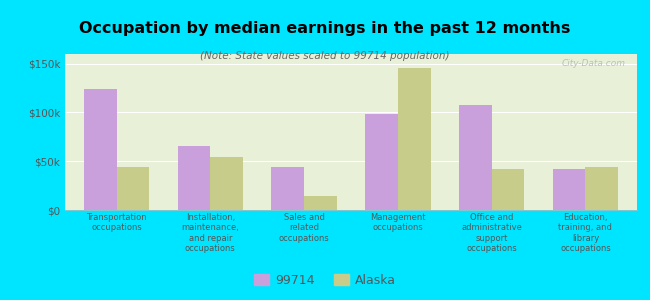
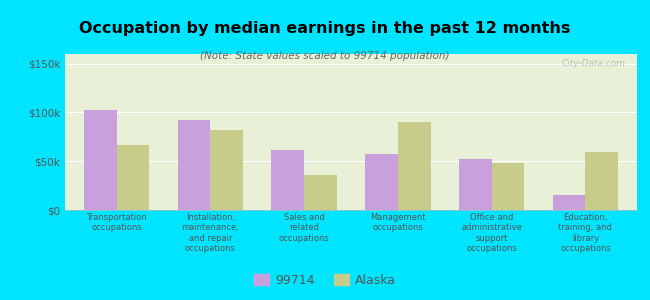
99714/Transportation occupations: $124k -> $103k
Alaska/Transportation occupations: $44k -> $67k
99714/Installation, maintenance, and repair occupations: $66k -> $92k
Alaska/Installation, maintenance, and repair occupations: $54k -> $82k
99714/Sales and related occupations: $44k -> $62k
Alaska/Sales and related occupations: $14k -> $36k
99714/Management occupations: $98k -> $57k
Alaska/Management occupations: $146k -> $90k
99714/Office and administrative support occupations: $108k -> $52k
Alaska/Office and administrative support occupations: $42k -> $48k
99714/Education, training, and library occupations: $42k -> $15k
Alaska/Education, training, and library occupations: $44k -> $60k
